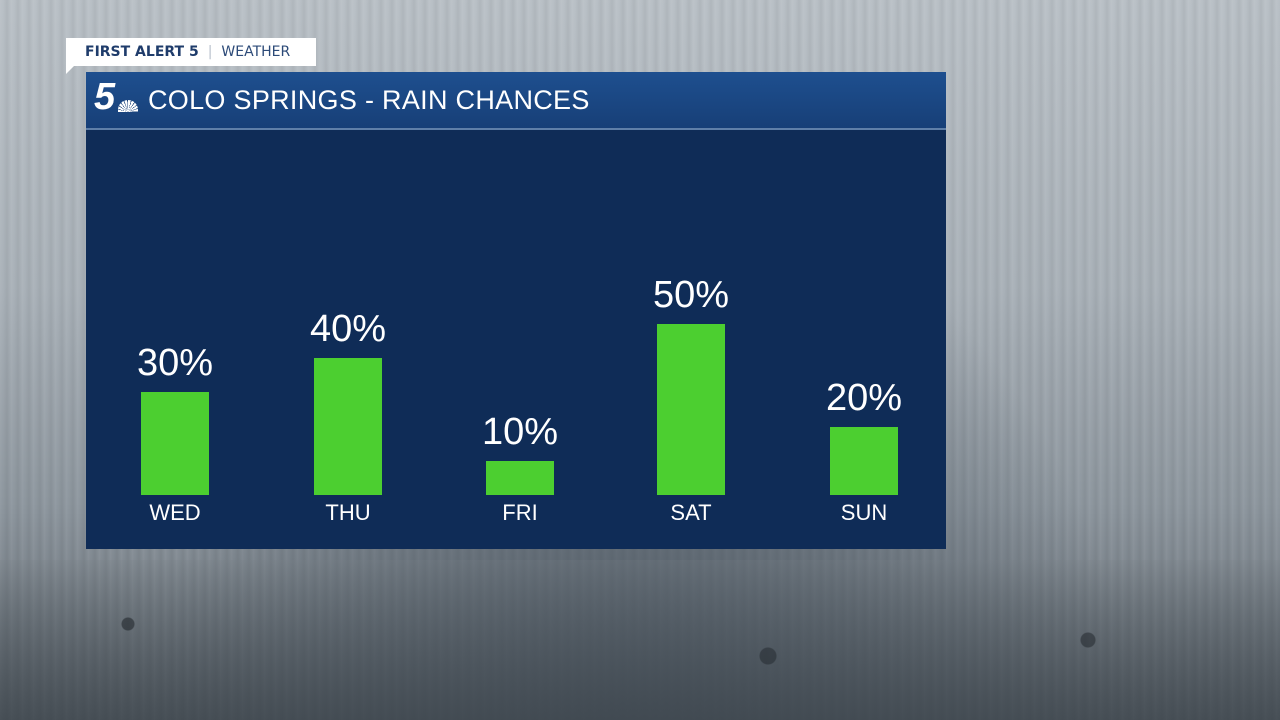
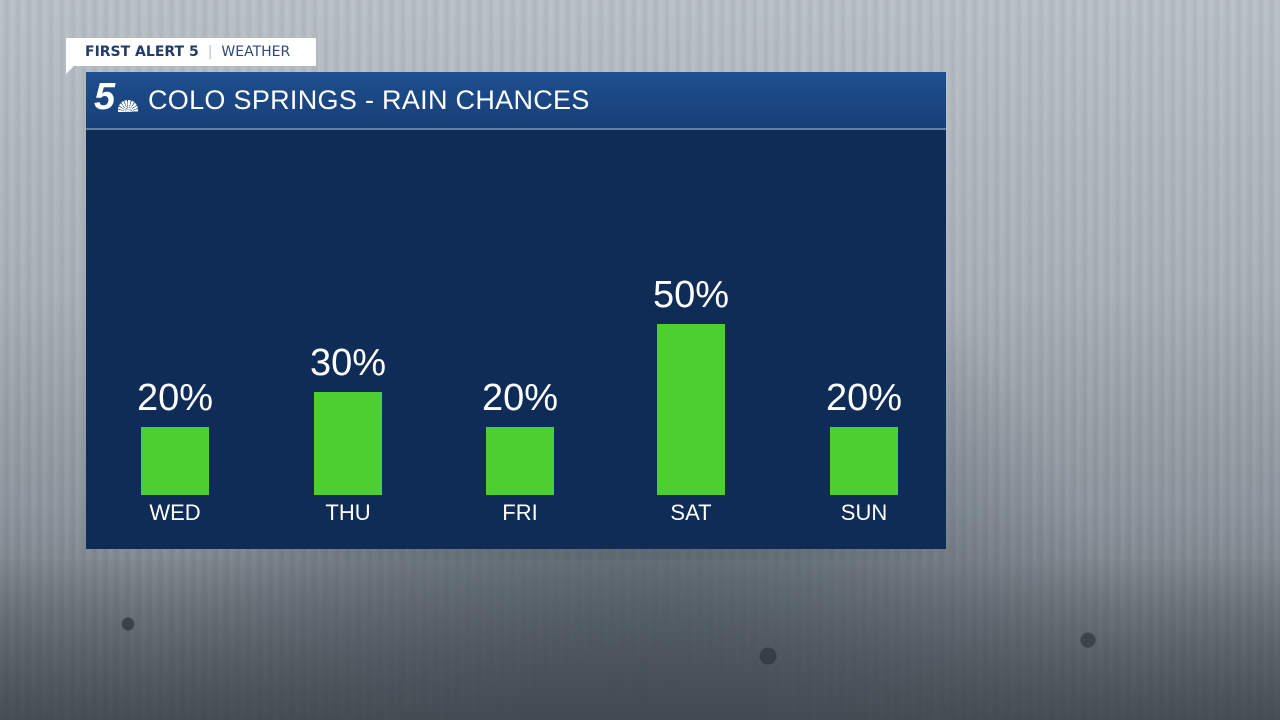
WED: 30% -> 20%
THU: 40% -> 30%
FRI: 10% -> 20%
